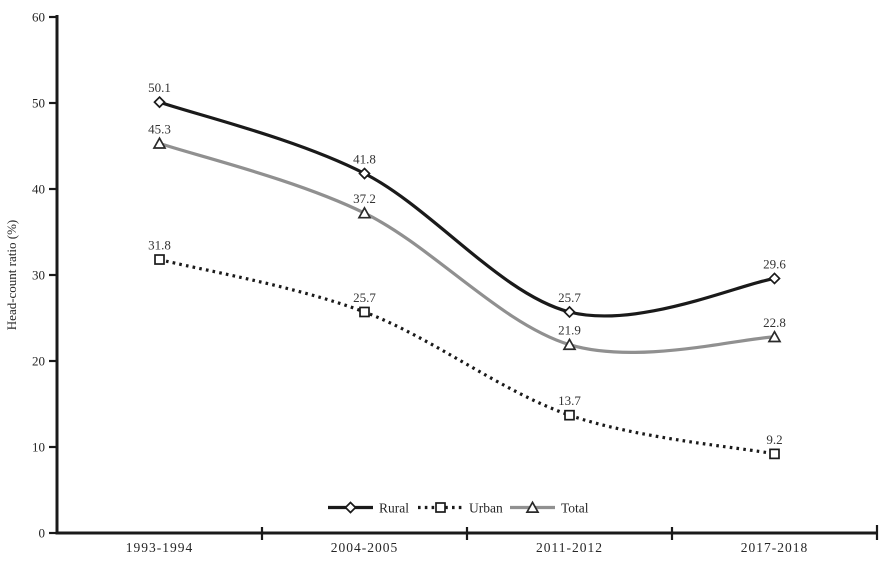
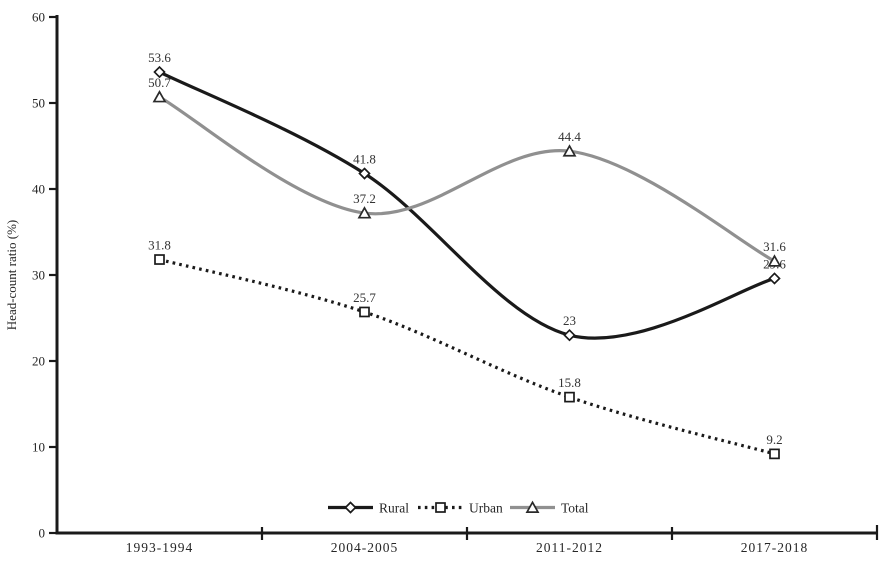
Rural/1993-1994: 50.1 -> 53.6
Total/1993-1994: 45.3 -> 50.7
Rural/2011-2012: 25.7 -> 23
Urban/2011-2012: 13.7 -> 15.8
Total/2011-2012: 21.9 -> 44.4
Total/2017-2018: 22.8 -> 31.6
